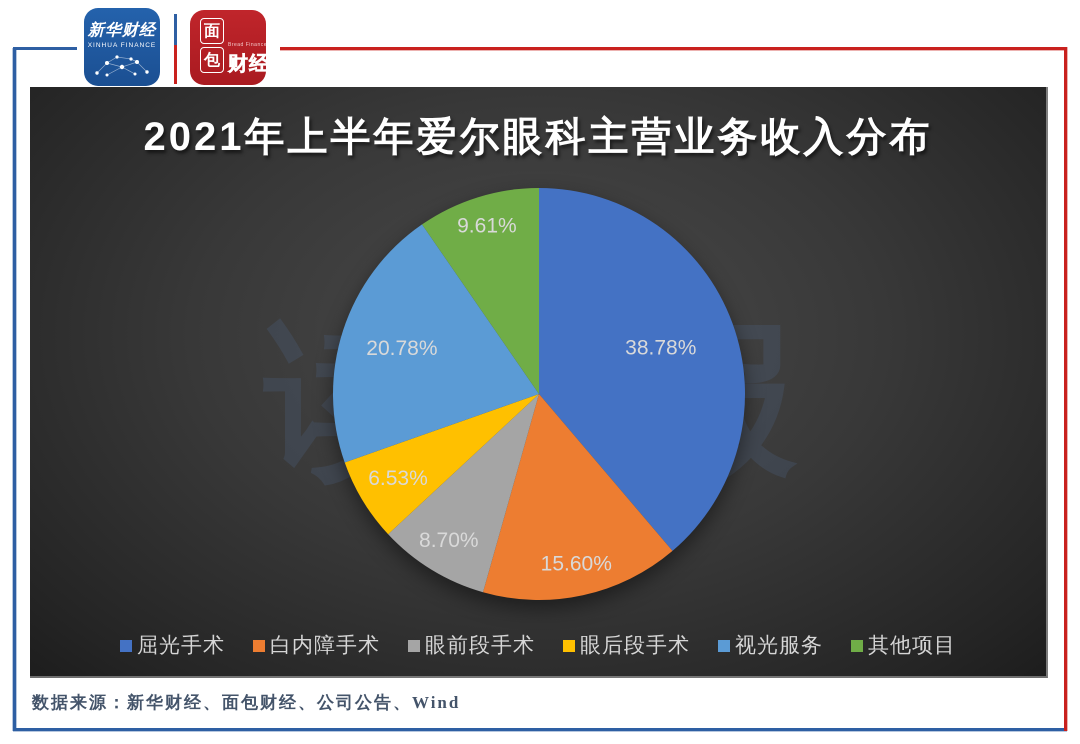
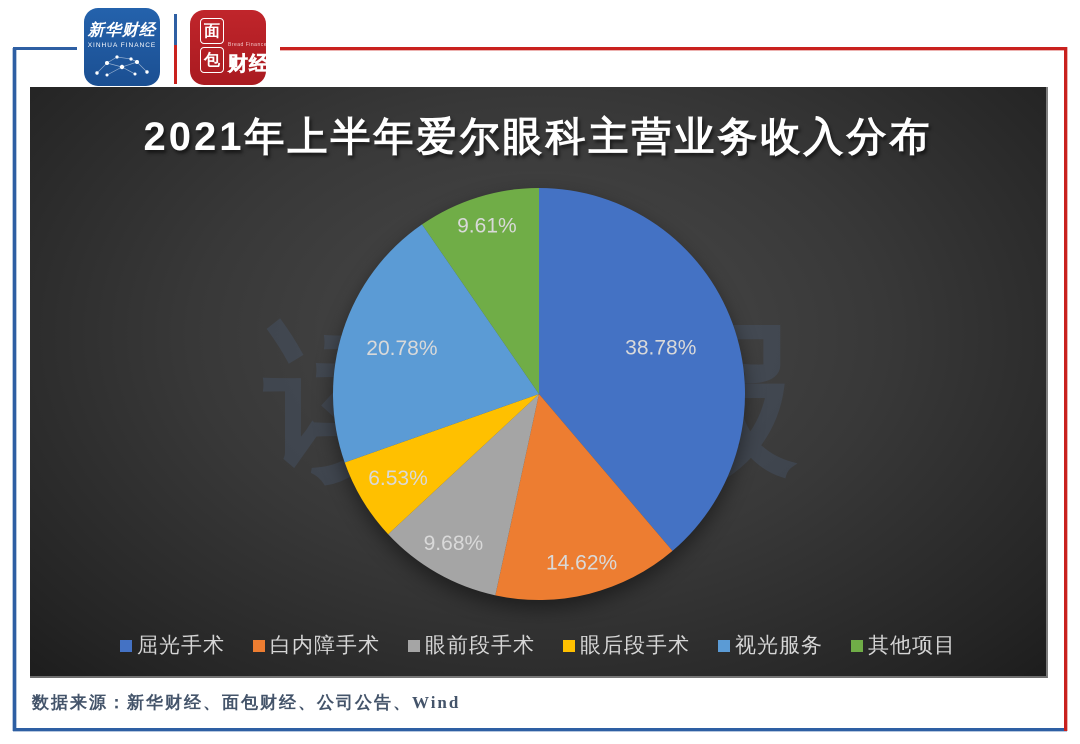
白内障手术: 15.60% -> 14.62%
眼前段手术: 8.70% -> 9.68%
